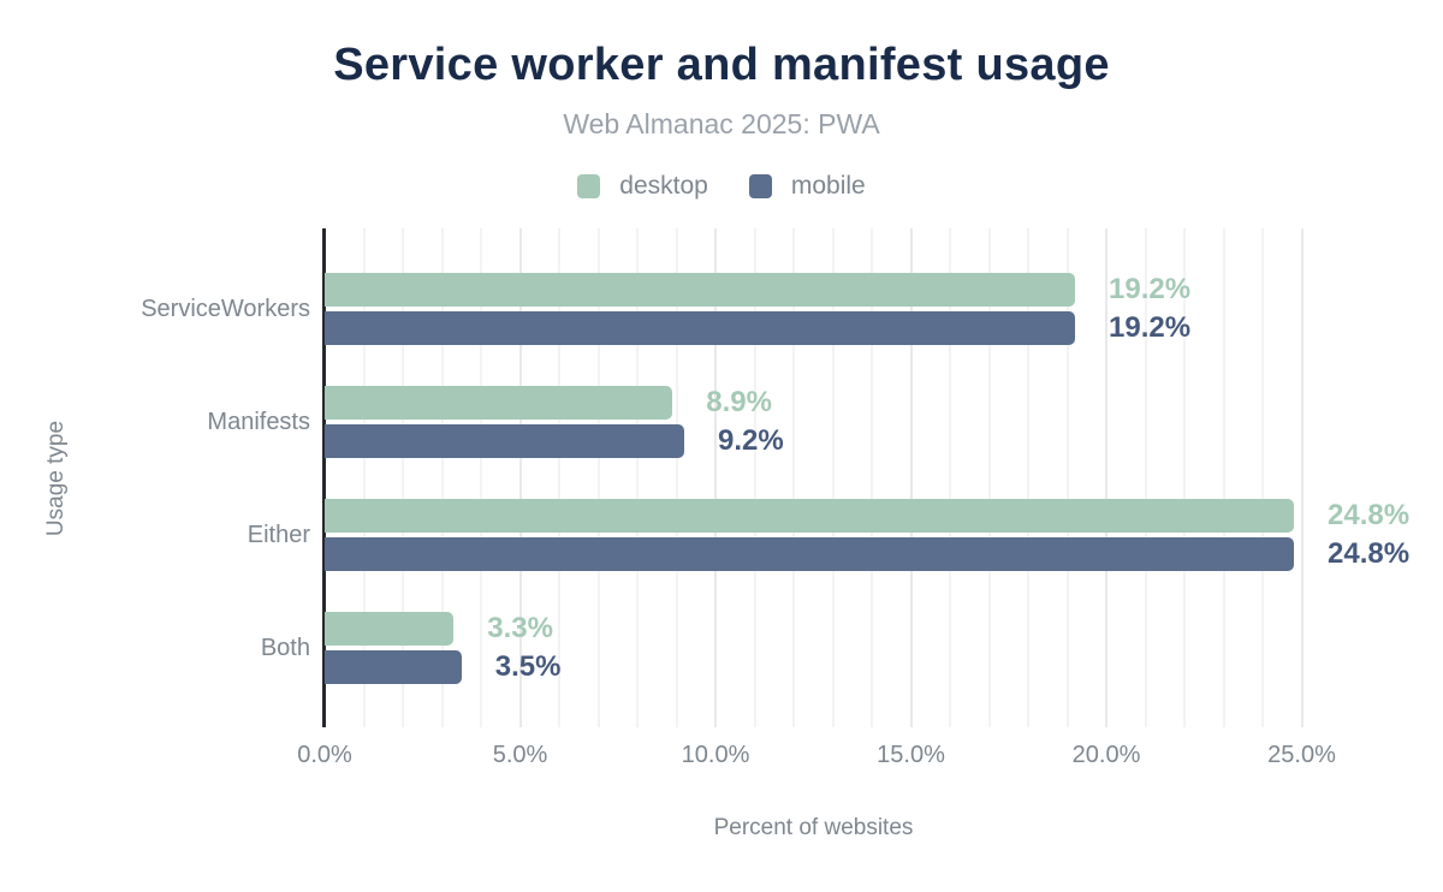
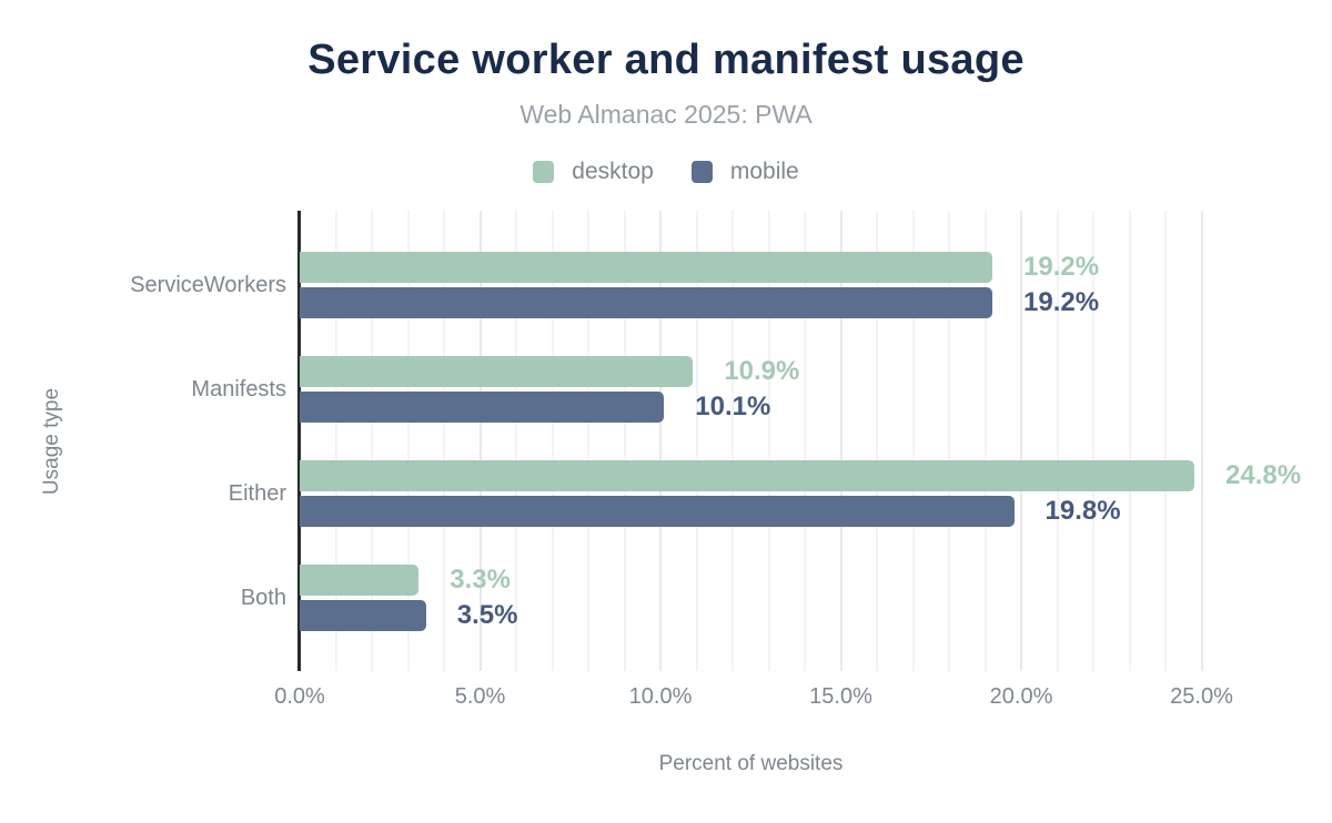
desktop/Manifests: 8.9% -> 10.9%
mobile/Manifests: 9.2% -> 10.1%
mobile/Either: 24.8% -> 19.8%
